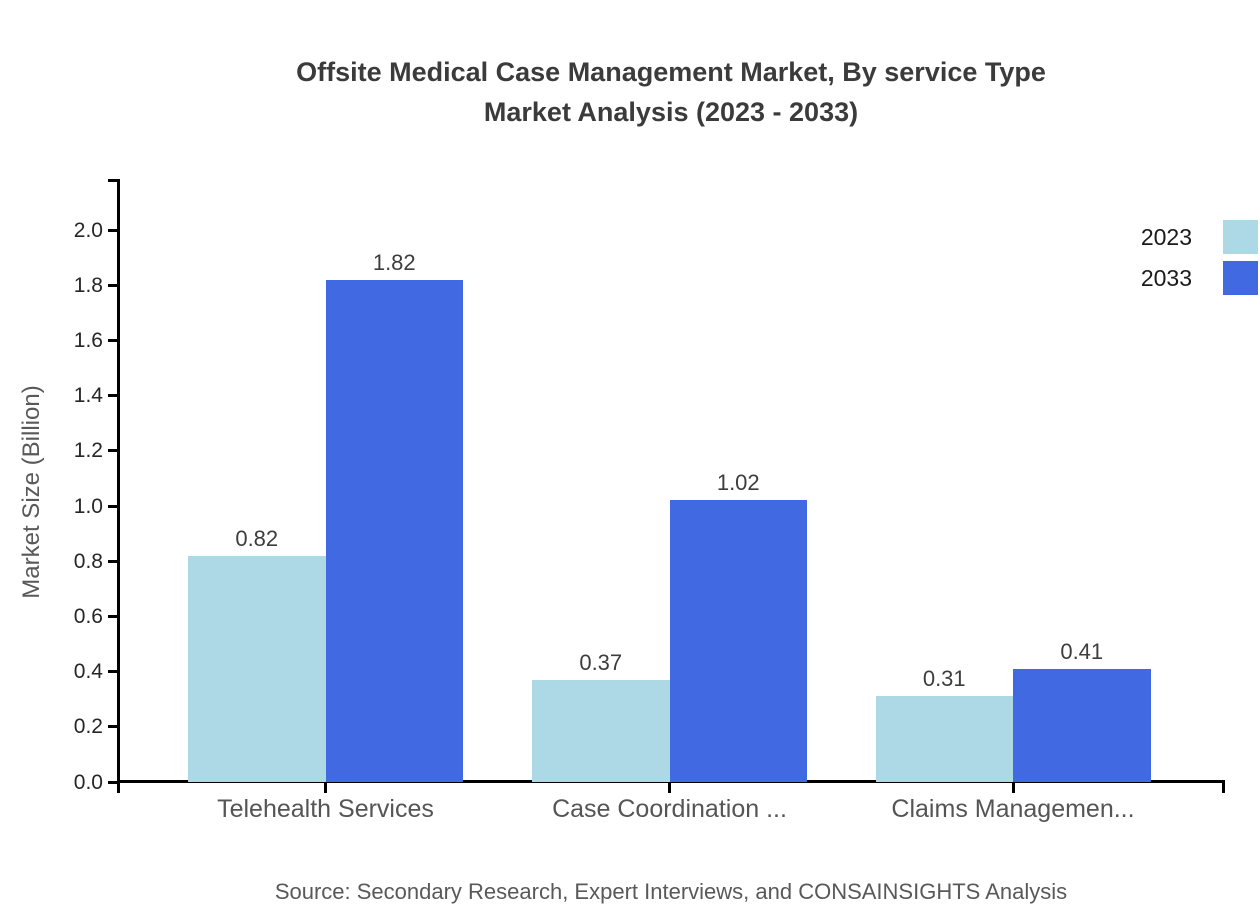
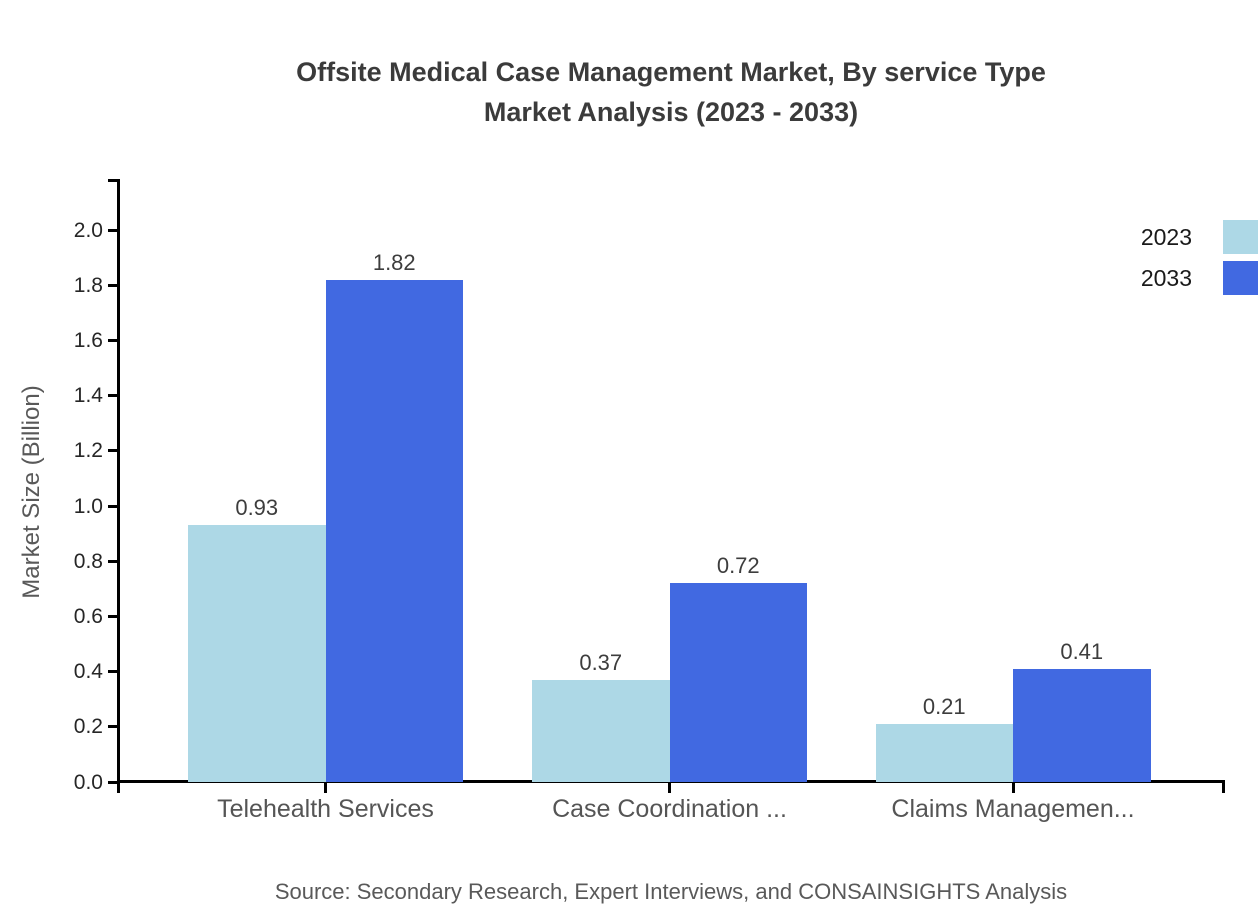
2023/Telehealth Services: 0.82 -> 0.93
2033/Case Coordination ...: 1.02 -> 0.72
2023/Claims Managemen...: 0.31 -> 0.21
